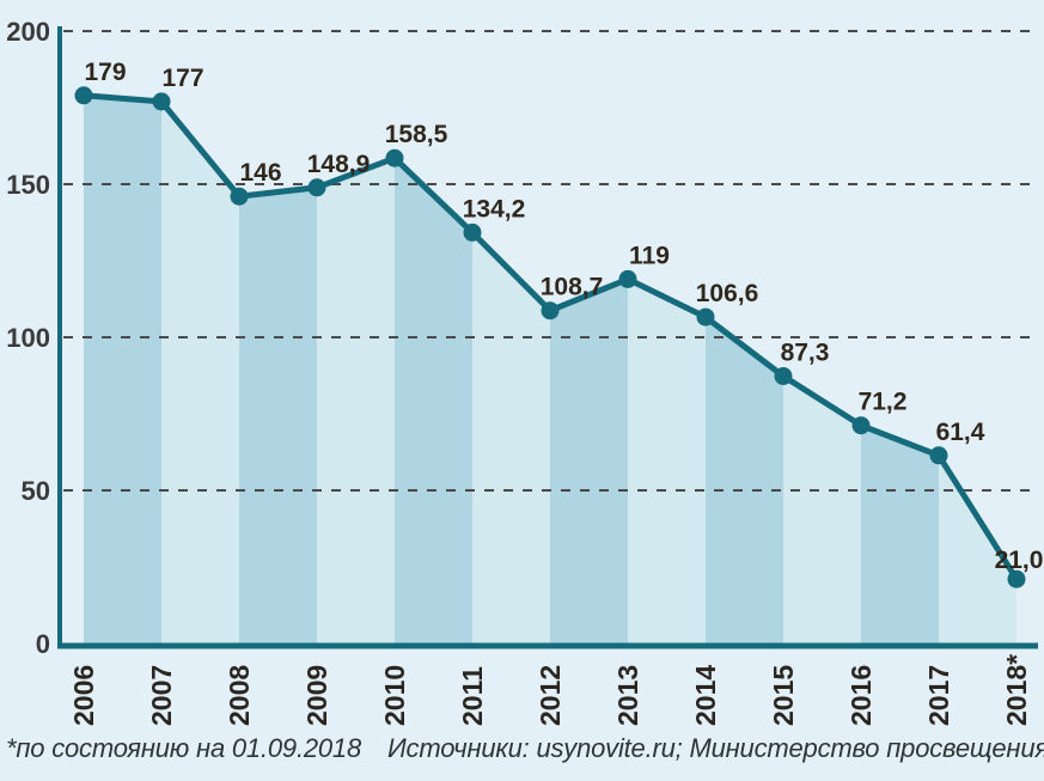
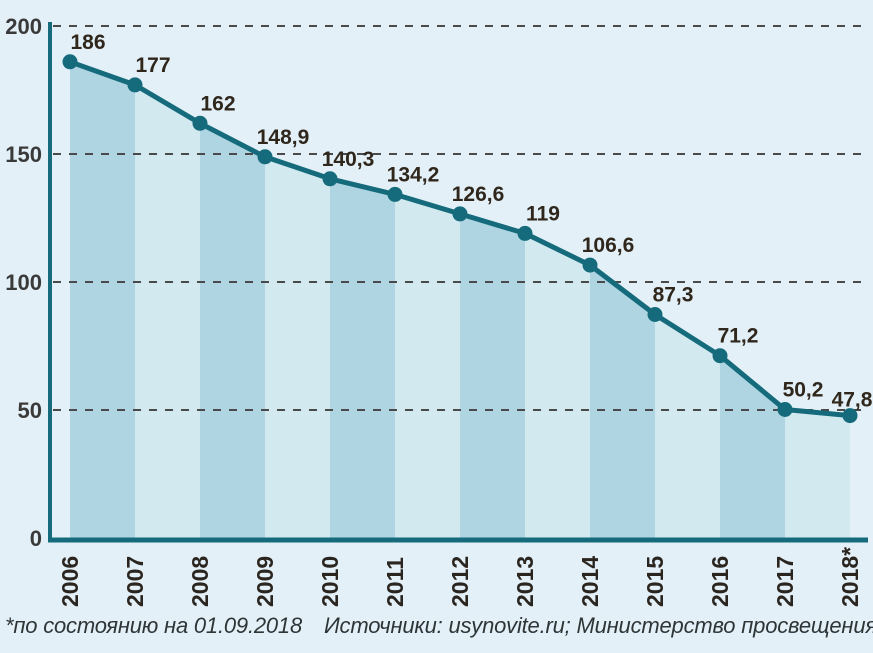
2006: 179 -> 186
2008: 146 -> 162
2010: 158,5 -> 140,3
2012: 108,7 -> 126,6
2017: 61,4 -> 50,2
2018*: 21,0 -> 47,8
